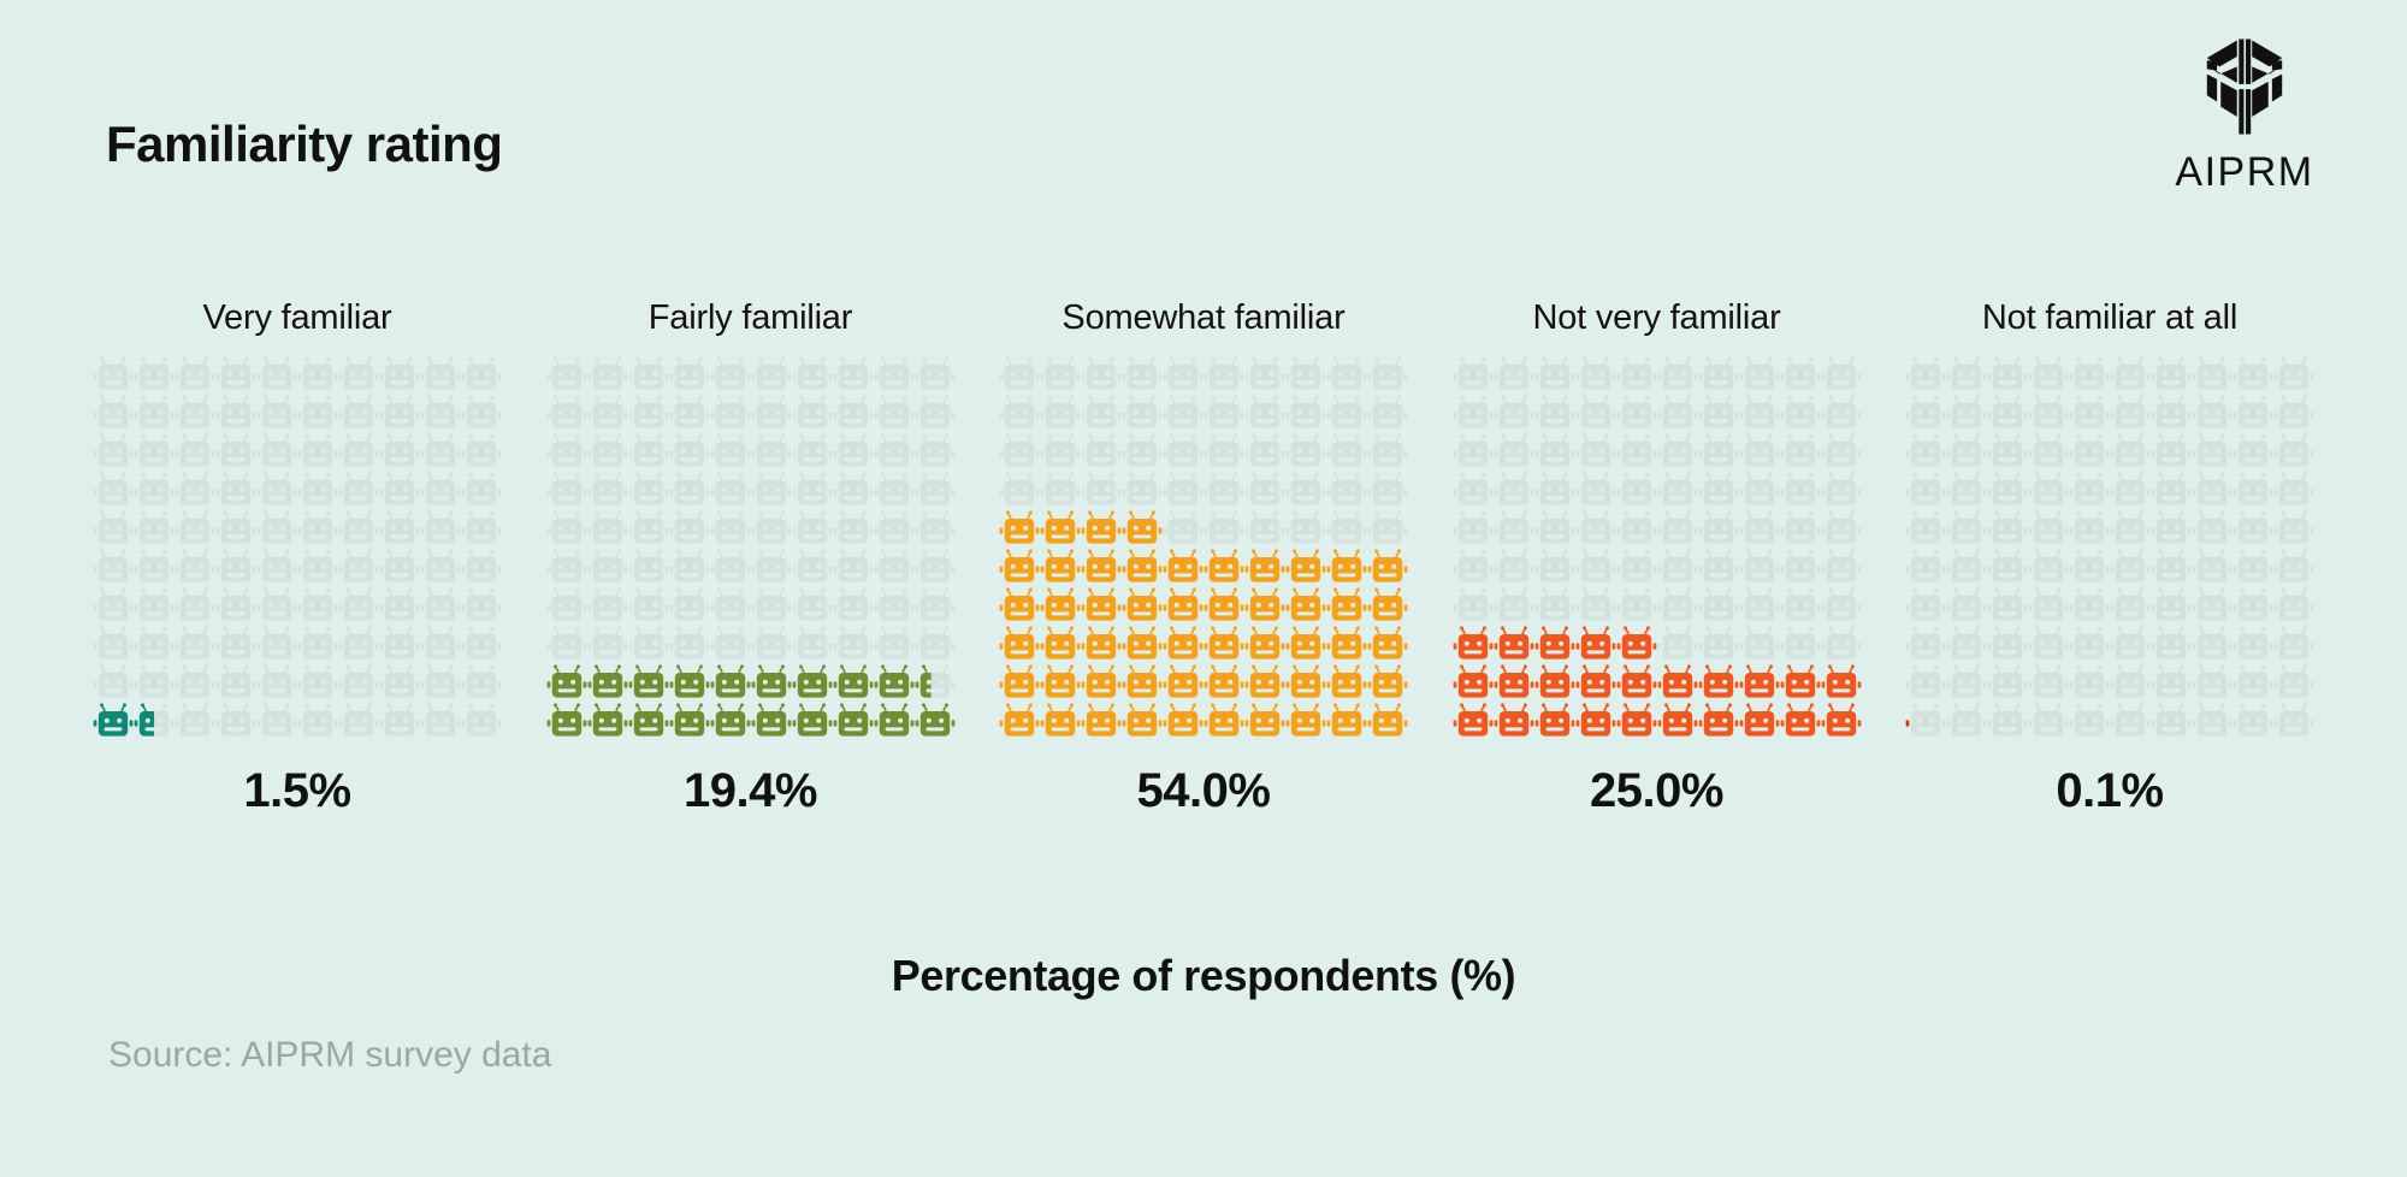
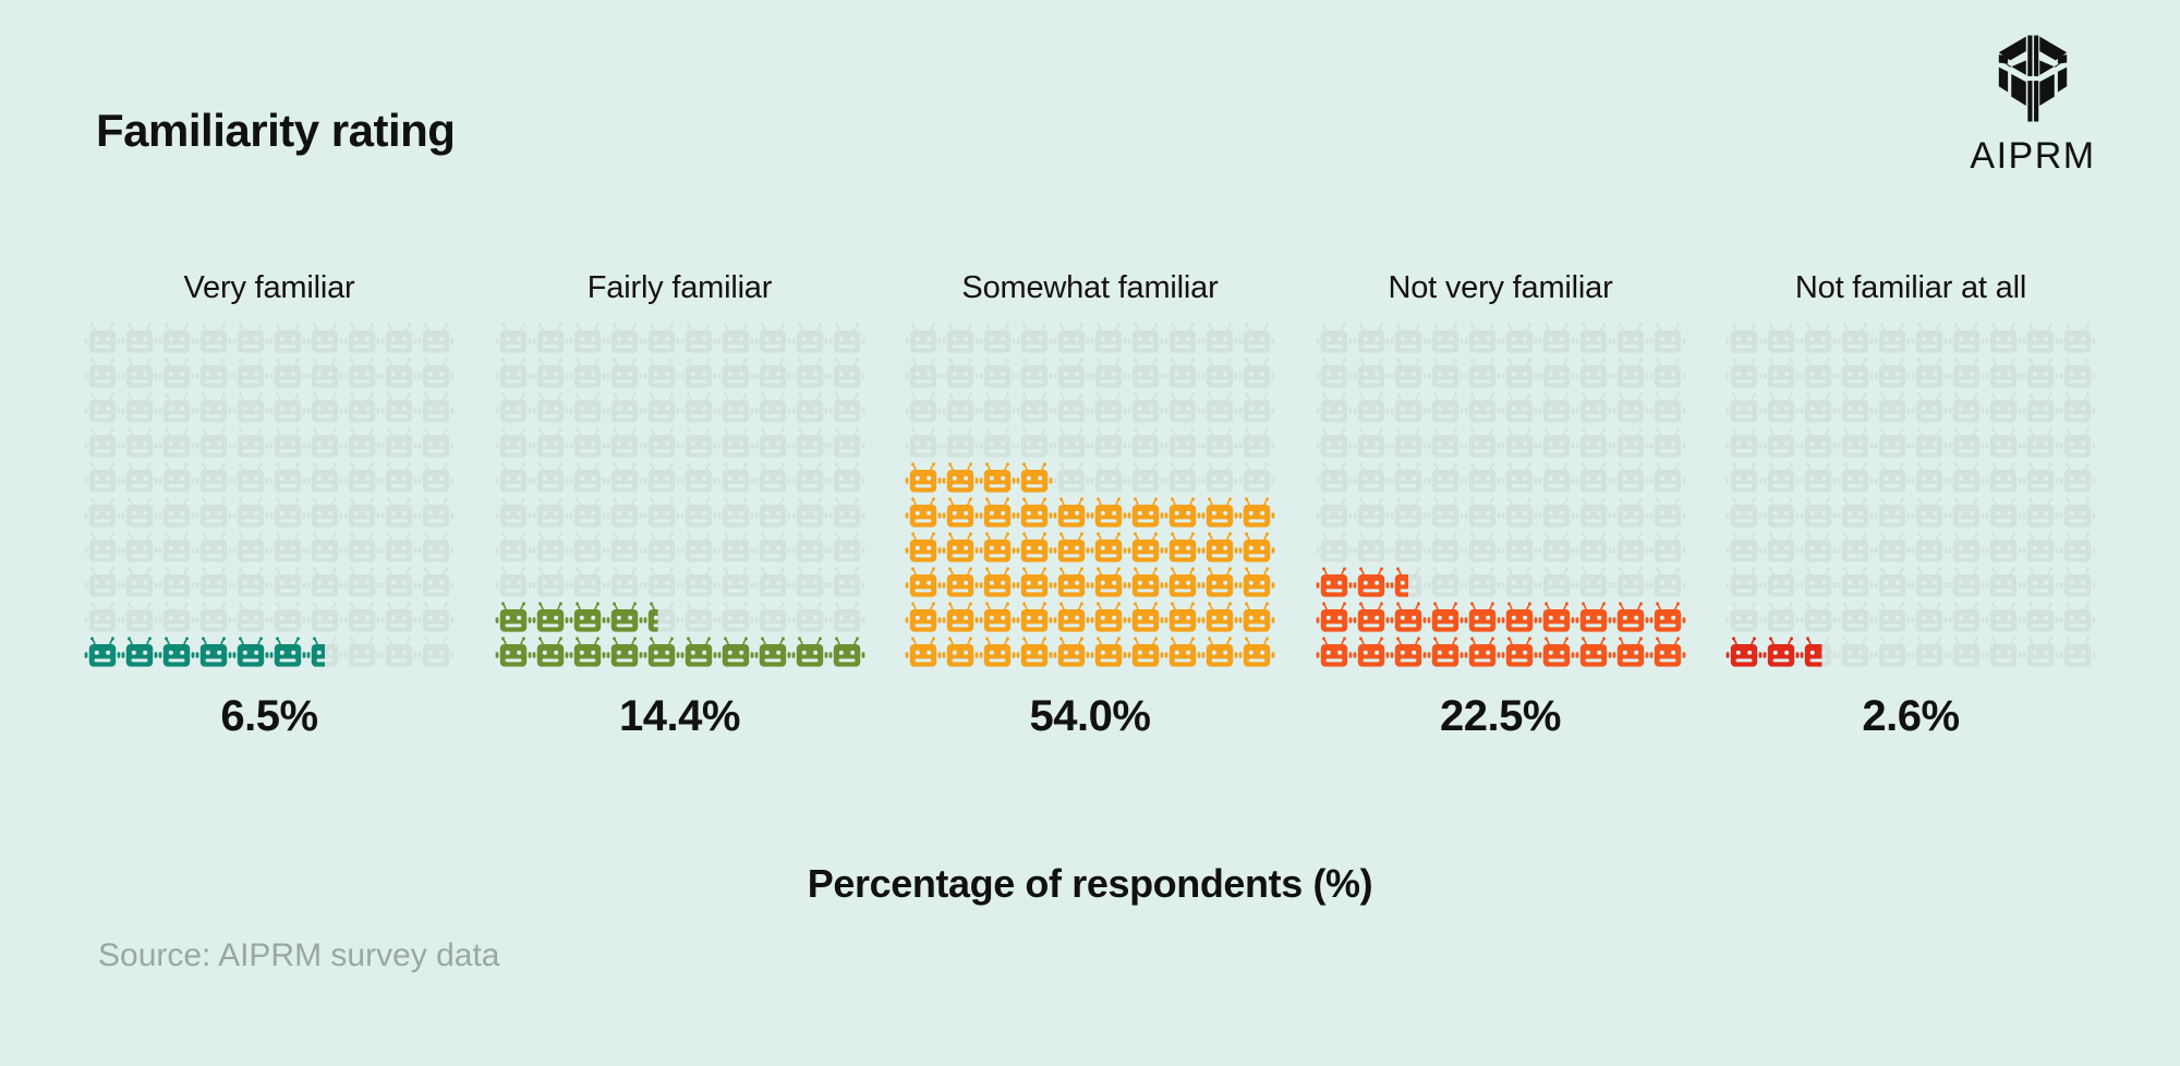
Very familiar: 1.5% -> 6.5%
Fairly familiar: 19.4% -> 14.4%
Not very familiar: 25.0% -> 22.5%
Not familiar at all: 0.1% -> 2.6%
